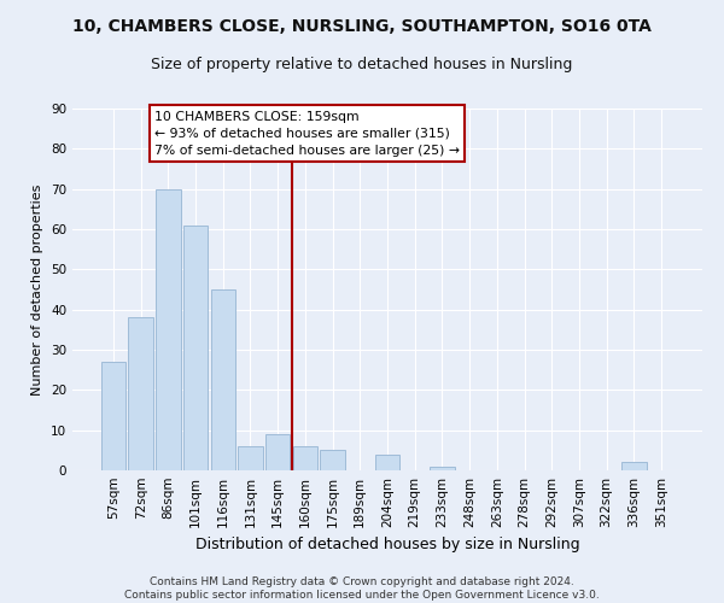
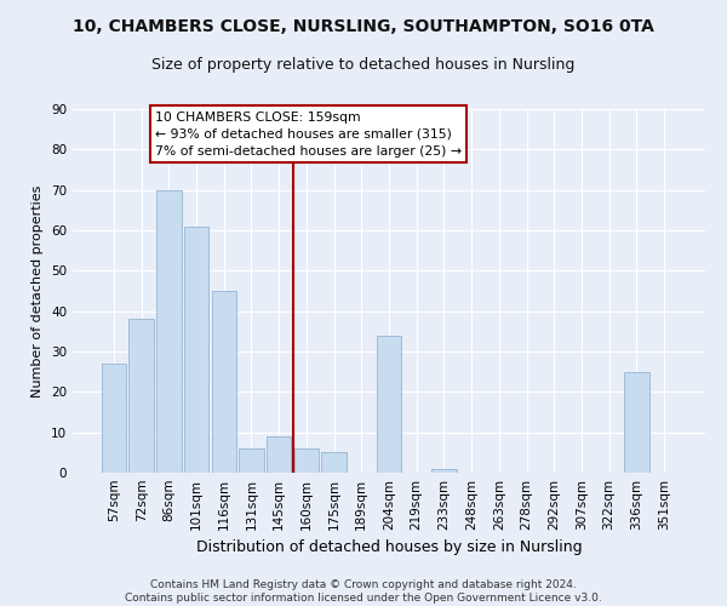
204sqm: 4 -> 34
336sqm: 2 -> 25
